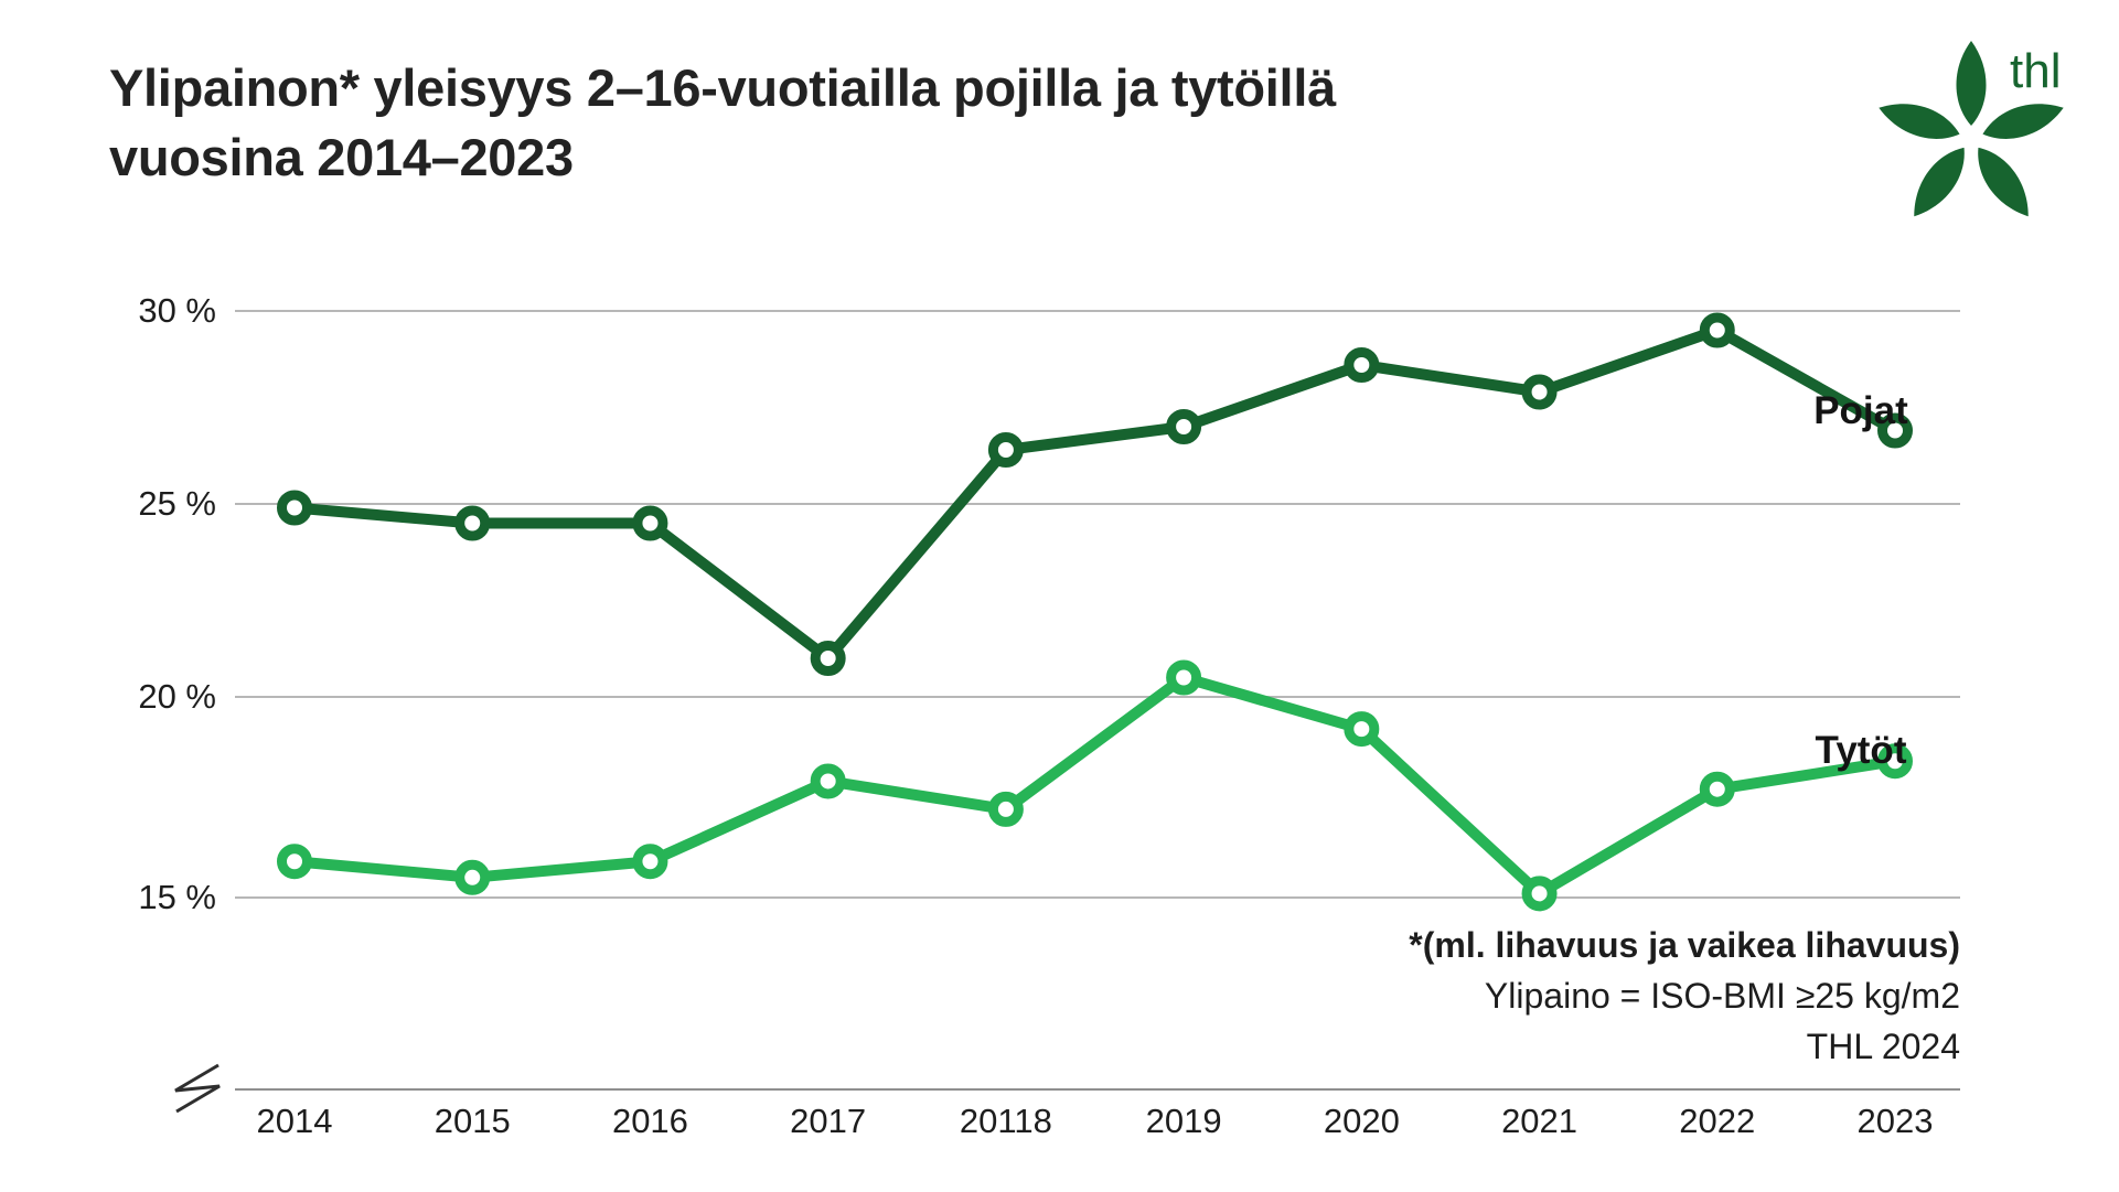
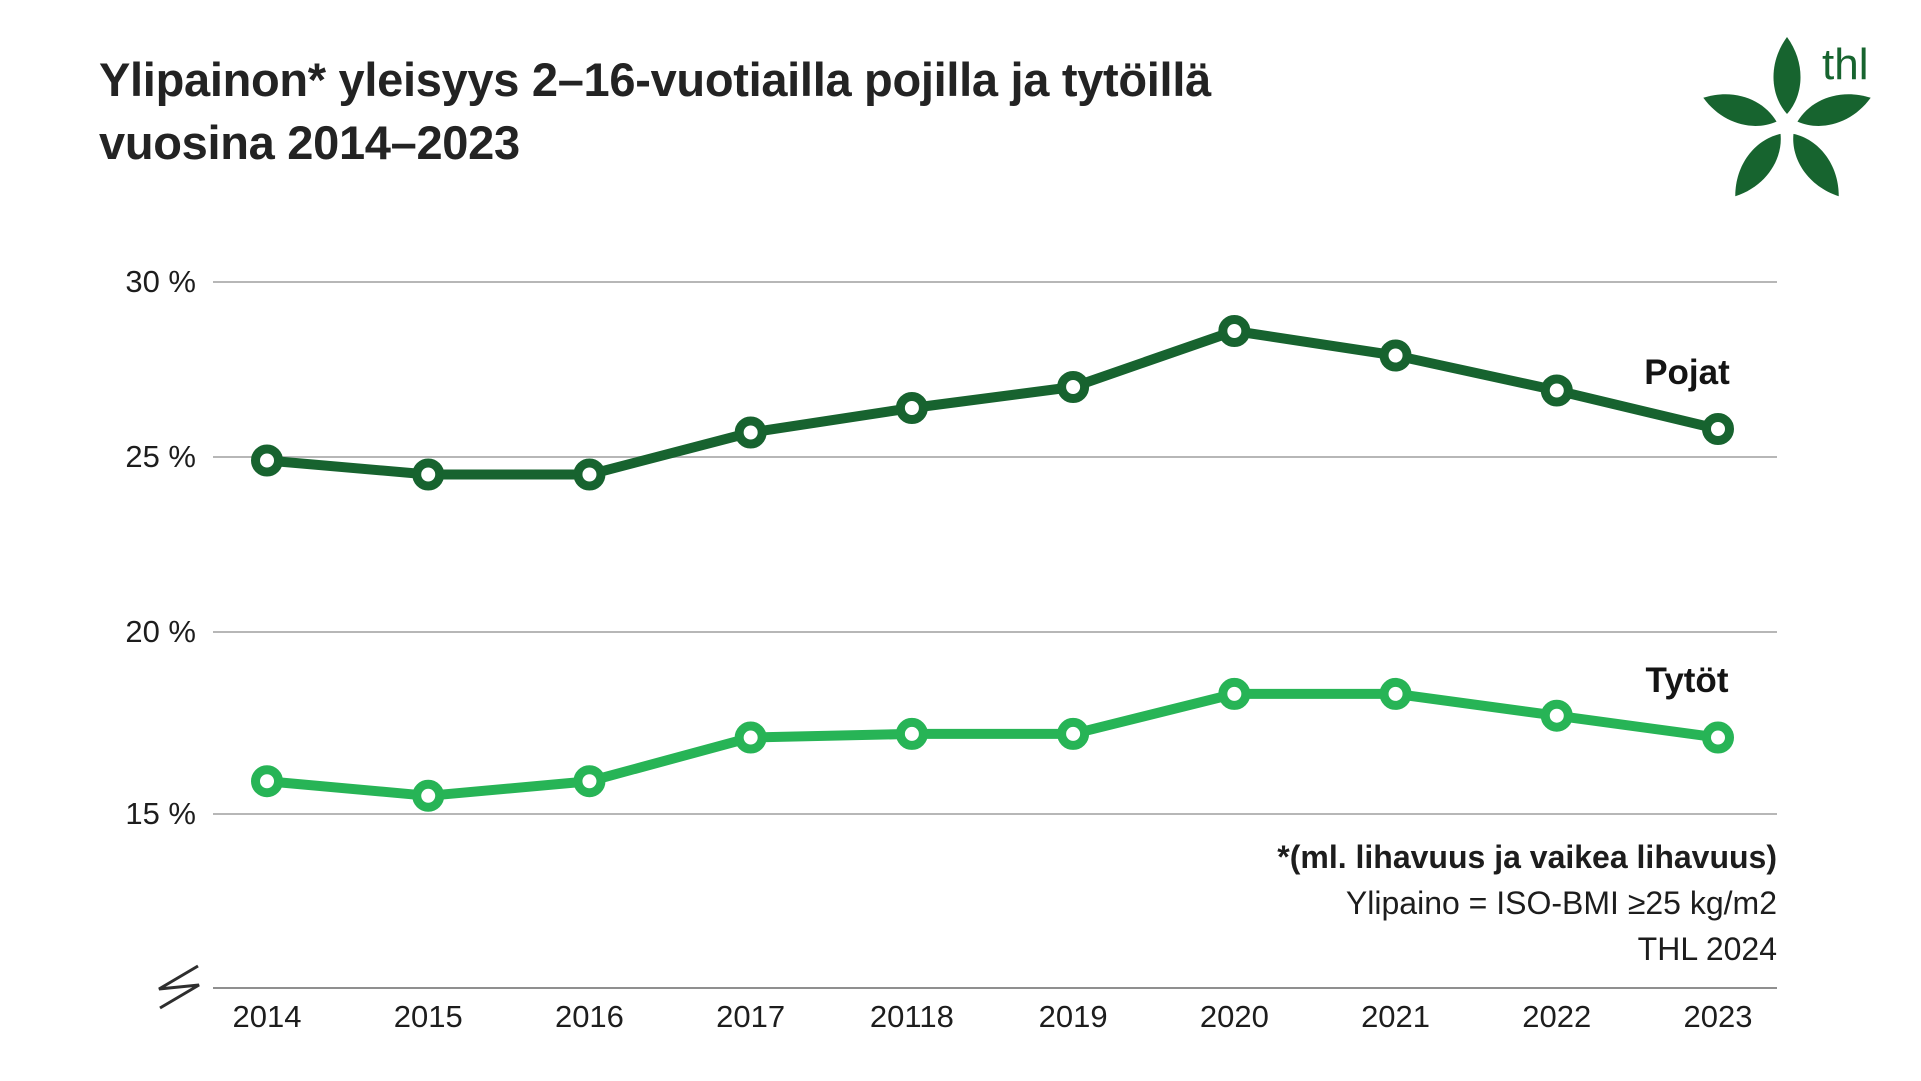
Pojat/2017: 21.0% -> 25.7%
Tytöt/2017: 17.9% -> 17.1%
Tytöt/2019: 20.5% -> 17.2%
Tytöt/2020: 19.2% -> 18.3%
Tytöt/2021: 15.1% -> 18.3%
Pojat/2022: 29.5% -> 26.9%
Pojat/2023: 26.9% -> 25.8%
Tytöt/2023: 18.4% -> 17.1%
